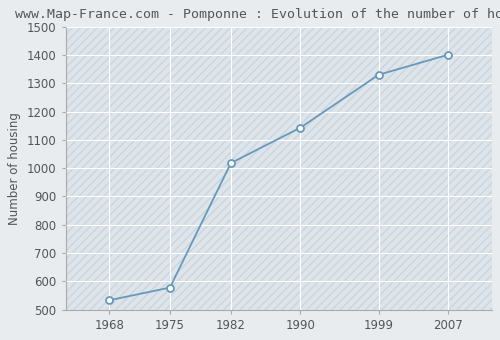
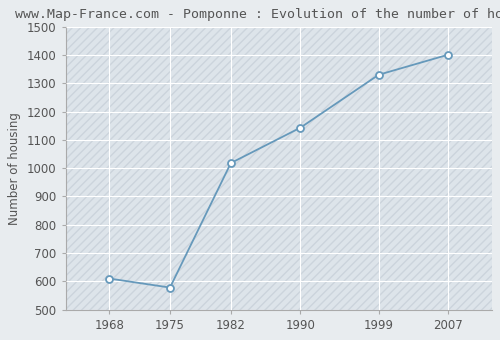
1968: 533 -> 610
